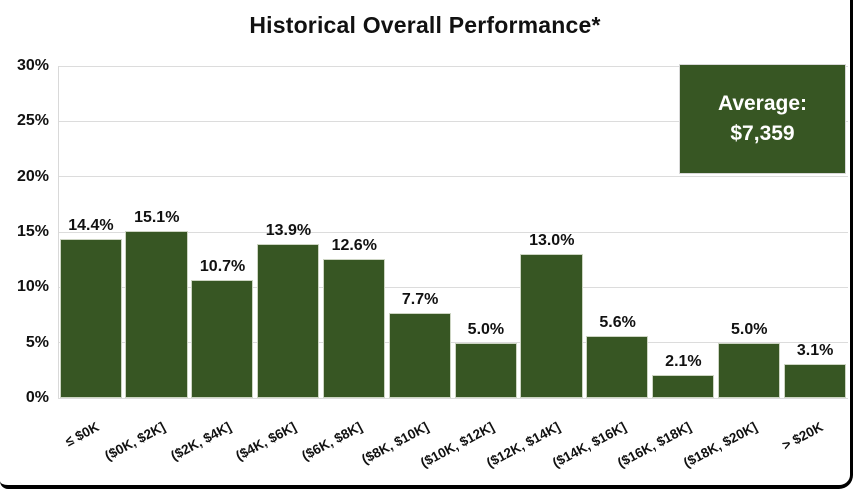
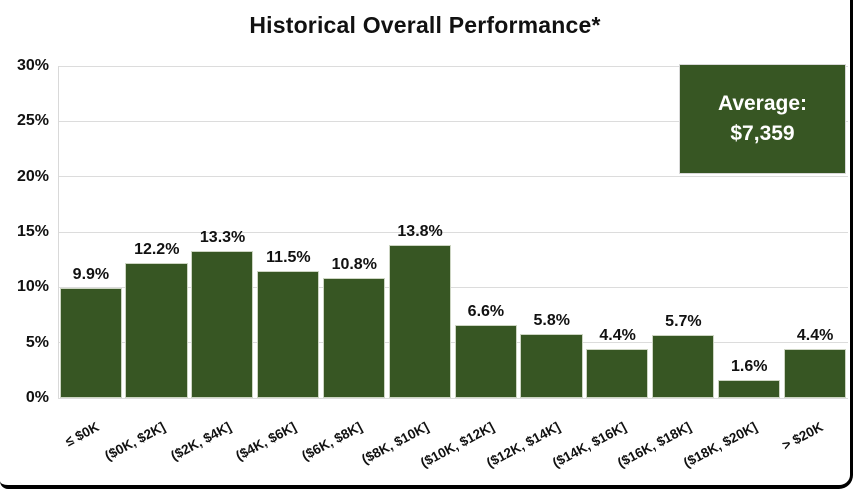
≤ $0K: 14.4% -> 9.9%
($0K, $2K]: 15.1% -> 12.2%
($2K, $4K]: 10.7% -> 13.3%
($4K, $6K]: 13.9% -> 11.5%
($6K, $8K]: 12.6% -> 10.8%
($8K, $10K]: 7.7% -> 13.8%
($10K, $12K]: 5.0% -> 6.6%
($12K, $14K]: 13.0% -> 5.8%
($14K, $16K]: 5.6% -> 4.4%
($16K, $18K]: 2.1% -> 5.7%
($18K, $20K]: 5.0% -> 1.6%
> $20K: 3.1% -> 4.4%
